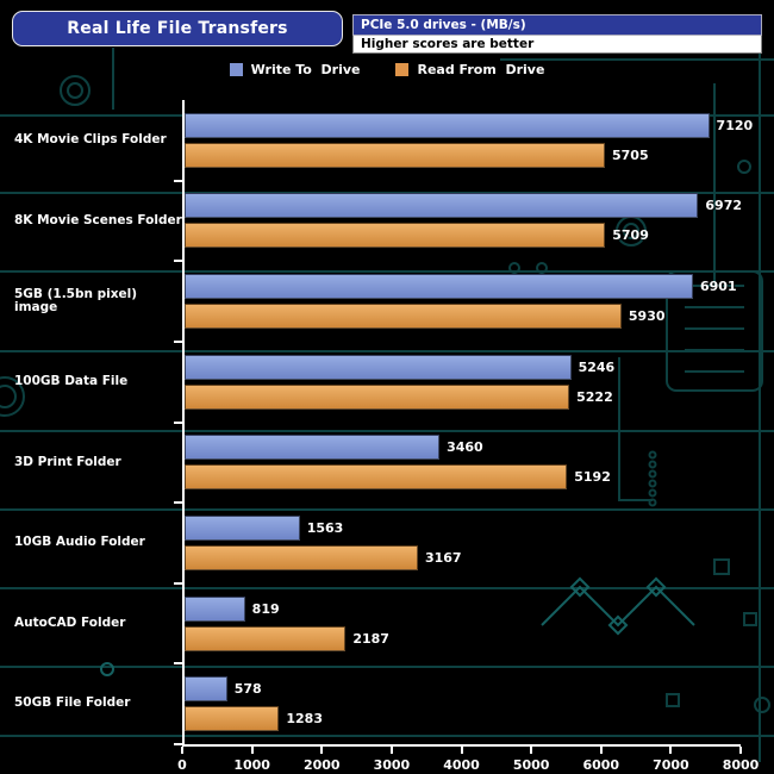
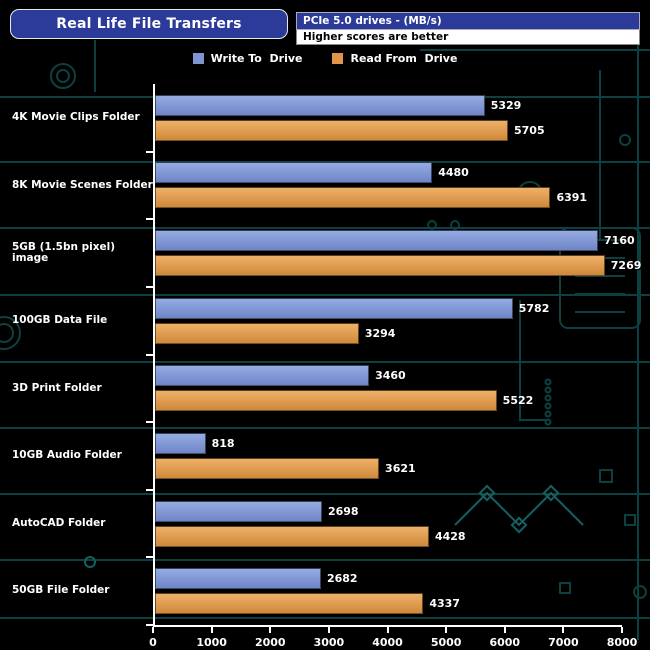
Write To Drive/4K Movie Clips Folder: 7120 -> 5329
Write To Drive/8K Movie Scenes Folder: 6972 -> 4480
Read From Drive/8K Movie Scenes Folder: 5709 -> 6391
Write To Drive/5GB (1.5bn pixel) image: 6901 -> 7160
Read From Drive/5GB (1.5bn pixel) image: 5930 -> 7269
Write To Drive/100GB Data File: 5246 -> 5782
Read From Drive/100GB Data File: 5222 -> 3294
Read From Drive/3D Print Folder: 5192 -> 5522
Write To Drive/10GB Audio Folder: 1563 -> 818
Read From Drive/10GB Audio Folder: 3167 -> 3621
Write To Drive/AutoCAD Folder: 819 -> 2698
Read From Drive/AutoCAD Folder: 2187 -> 4428
Write To Drive/50GB File Folder: 578 -> 2682
Read From Drive/50GB File Folder: 1283 -> 4337
